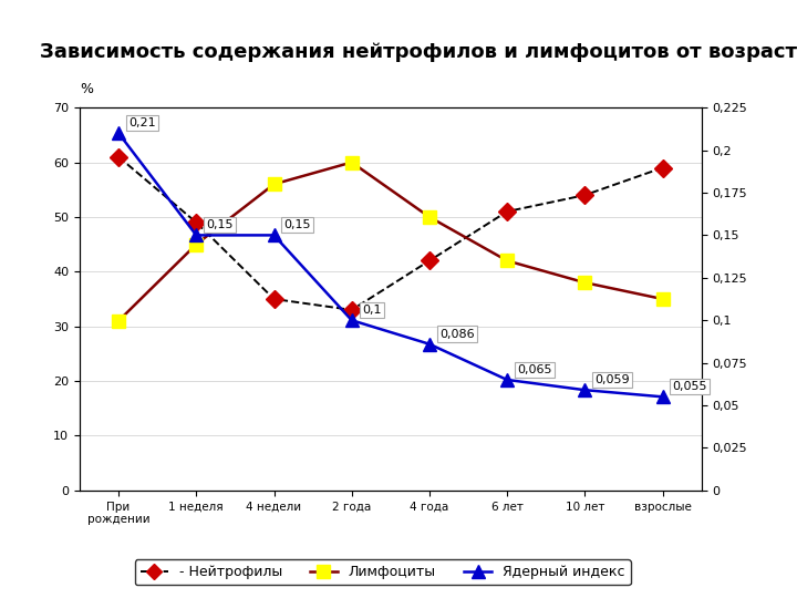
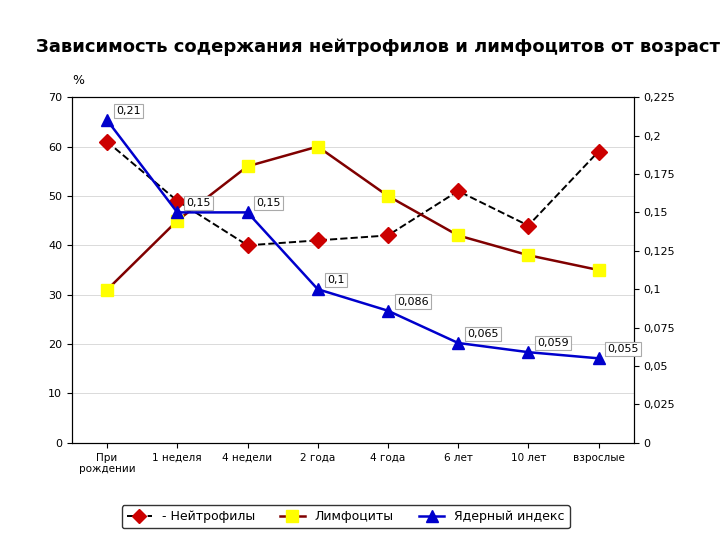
- Нейтрофилы/4 недели: 35 -> 40
- Нейтрофилы/2 года: 33 -> 41
- Нейтрофилы/10 лет: 54 -> 44
